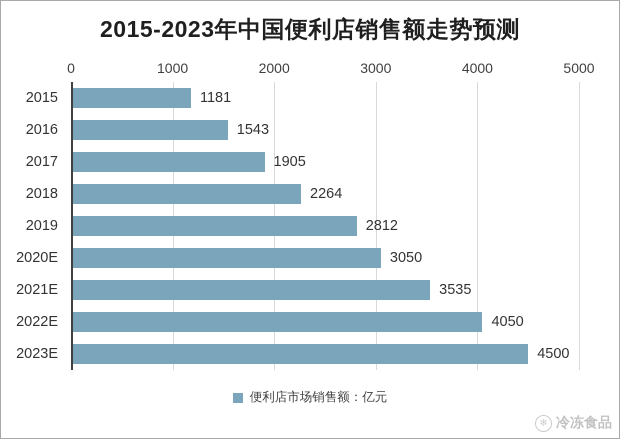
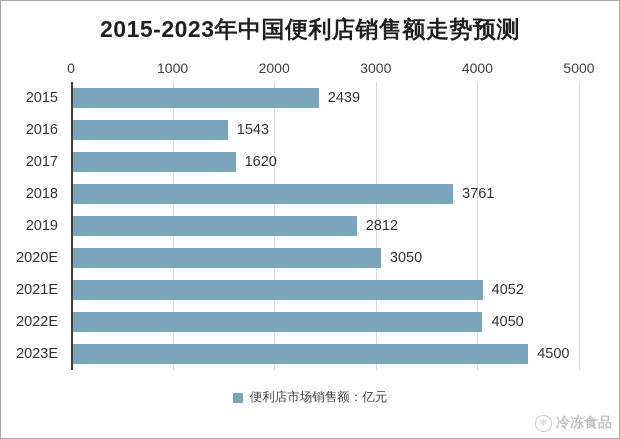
2015: 1181 -> 2439
2017: 1905 -> 1620
2018: 2264 -> 3761
2021E: 3535 -> 4052
